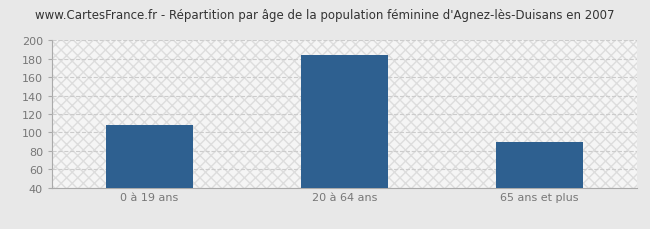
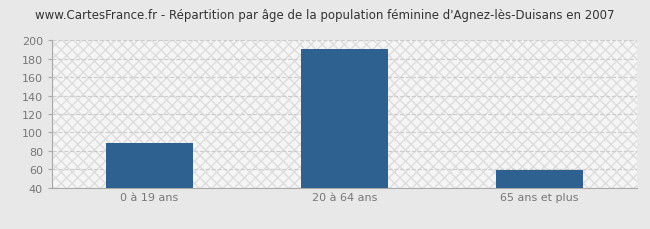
0 à 19 ans: 108 -> 88
20 à 64 ans: 184 -> 191
65 ans et plus: 90 -> 59
